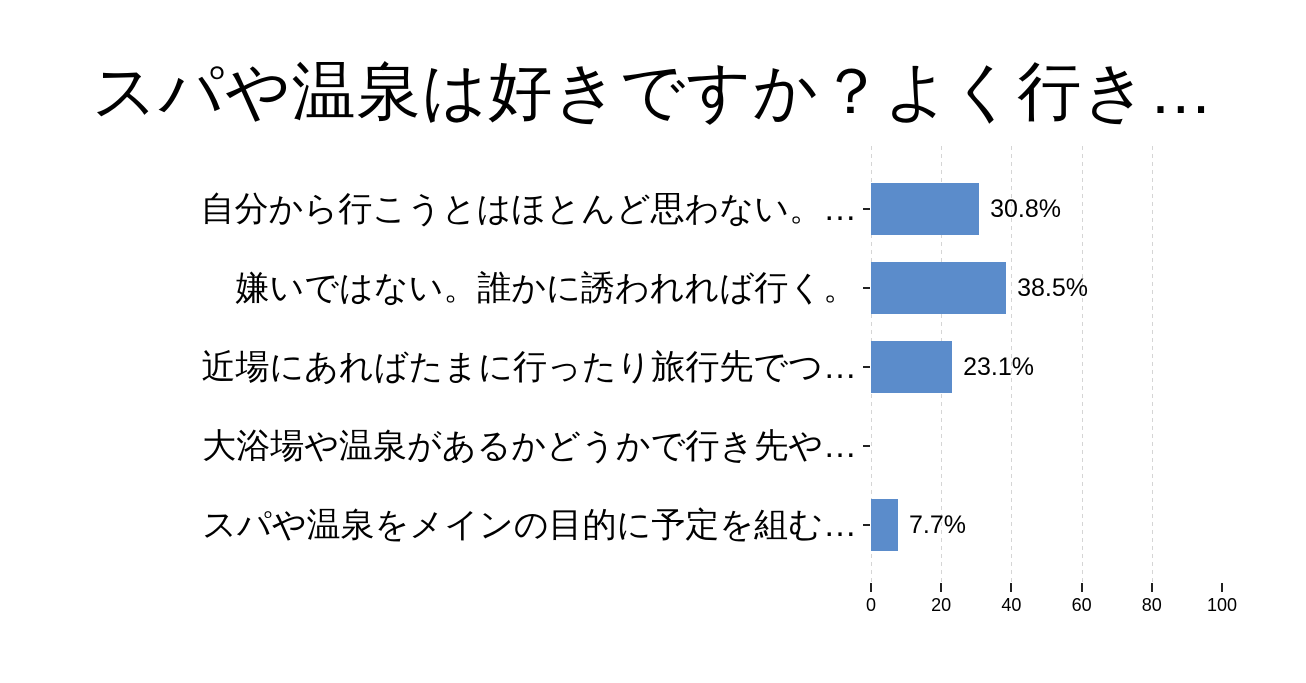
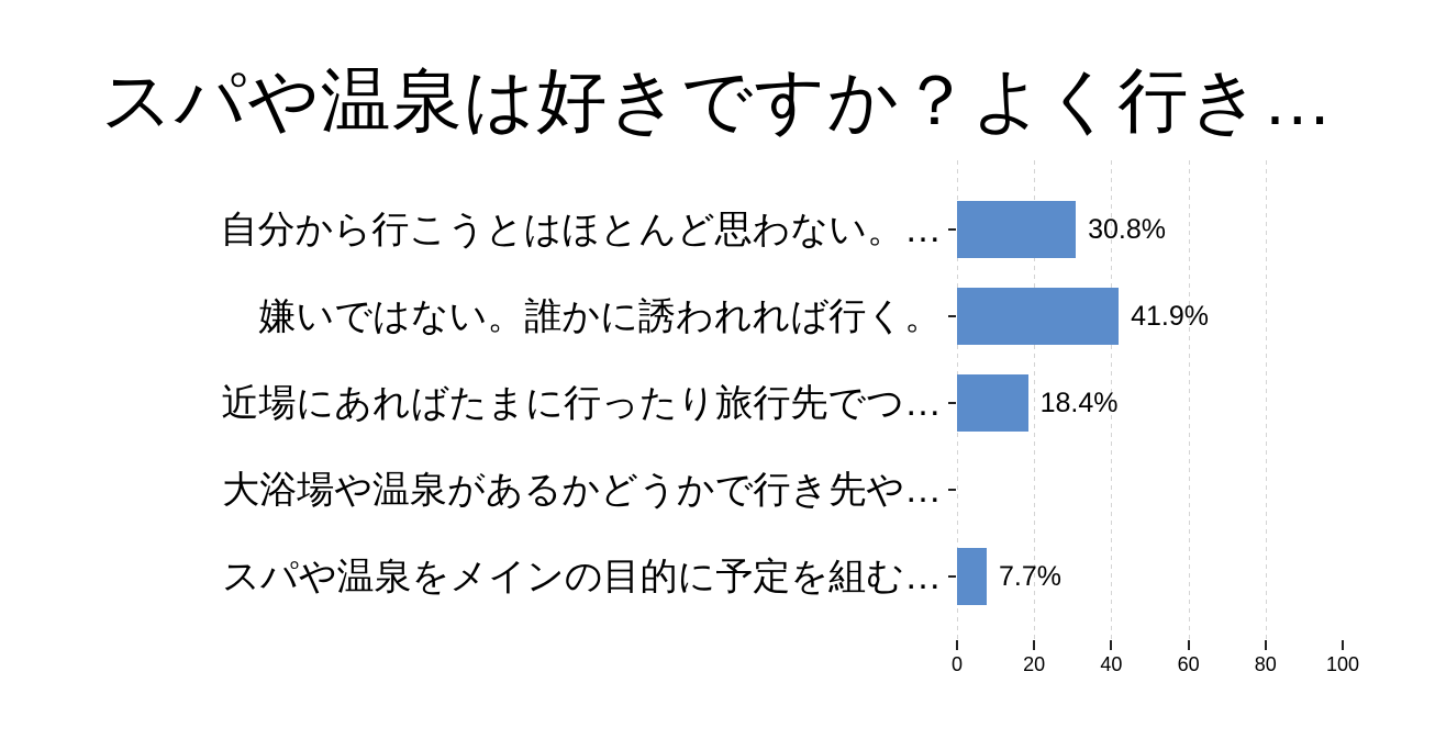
嫌いではない。誰かに誘われれば行く。: 38.5% -> 41.9%
近場にあればたまに行ったり旅行先でつ…: 23.1% -> 18.4%
